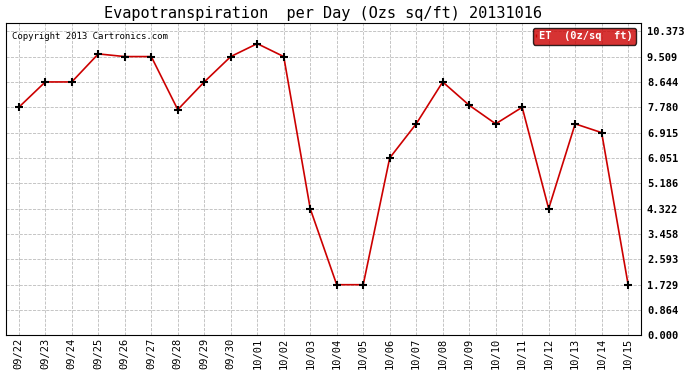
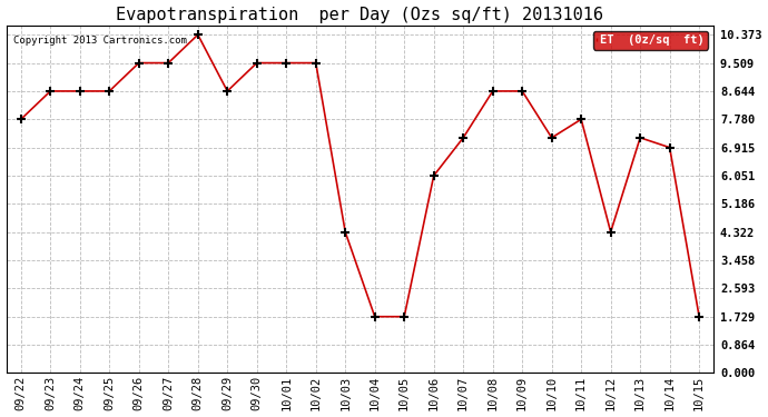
09/25: 9.60 -> 8.64
09/28: 7.70 -> 10.37
10/01: 9.95 -> 9.51
10/09: 7.85 -> 8.64
